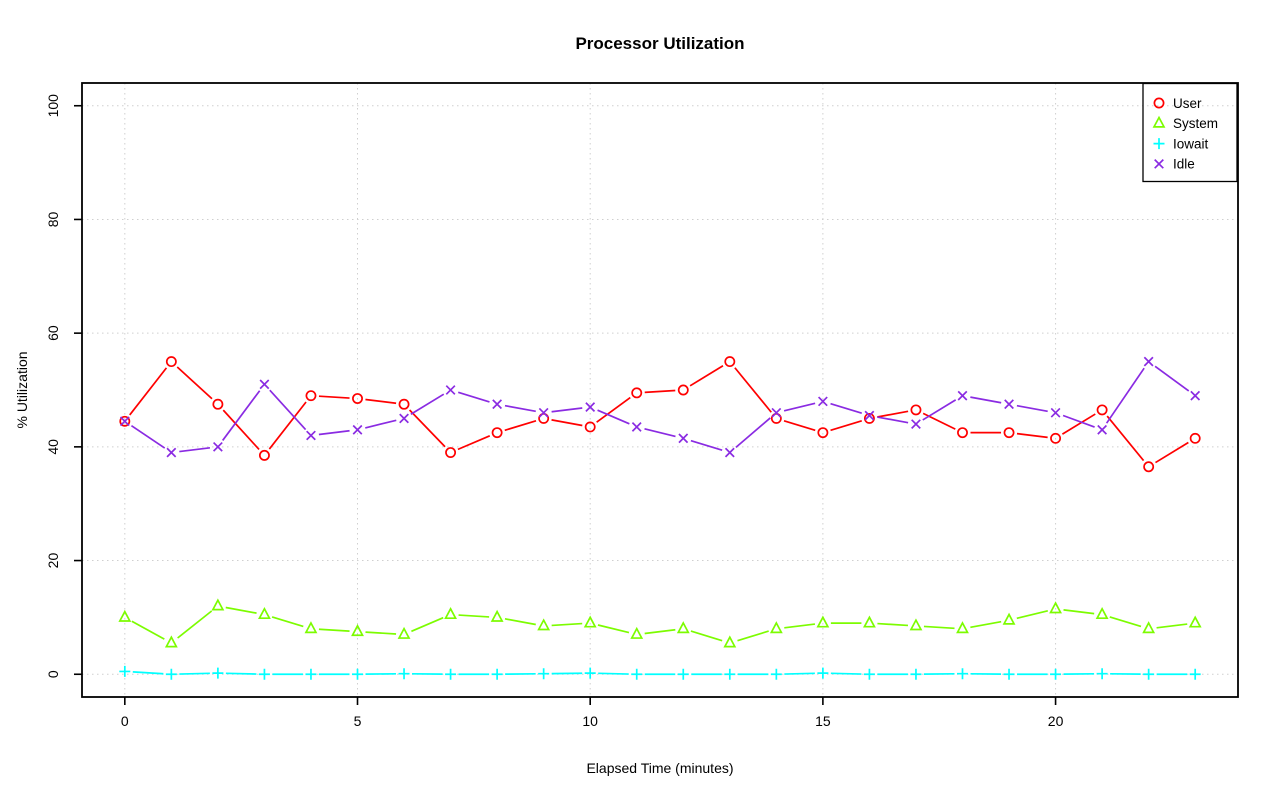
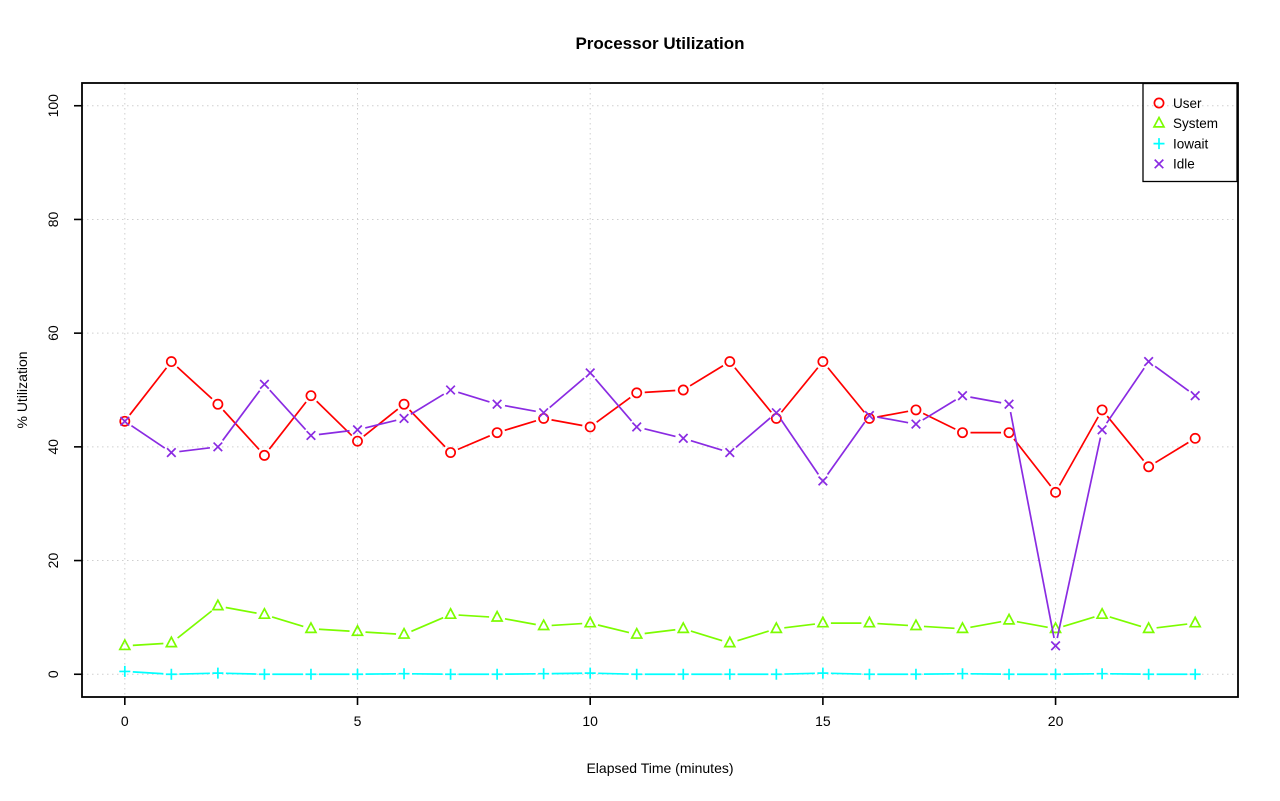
System/0: 10 -> 5
User/5: 48 -> 41
Idle/10: 47 -> 53
User/15: 42 -> 55
Idle/15: 48 -> 34
User/20: 42 -> 32
System/20: 12 -> 8
Idle/20: 46 -> 5
